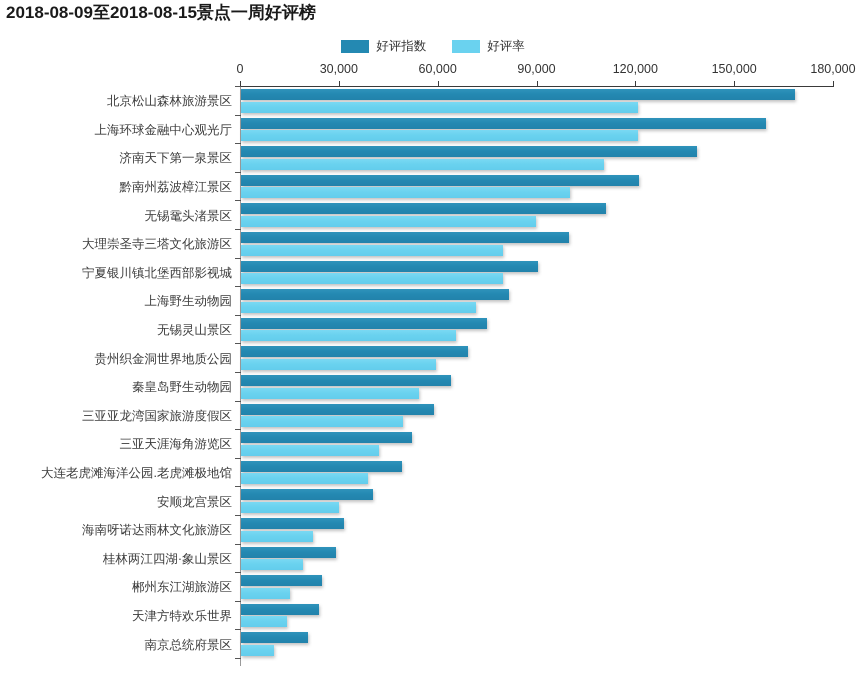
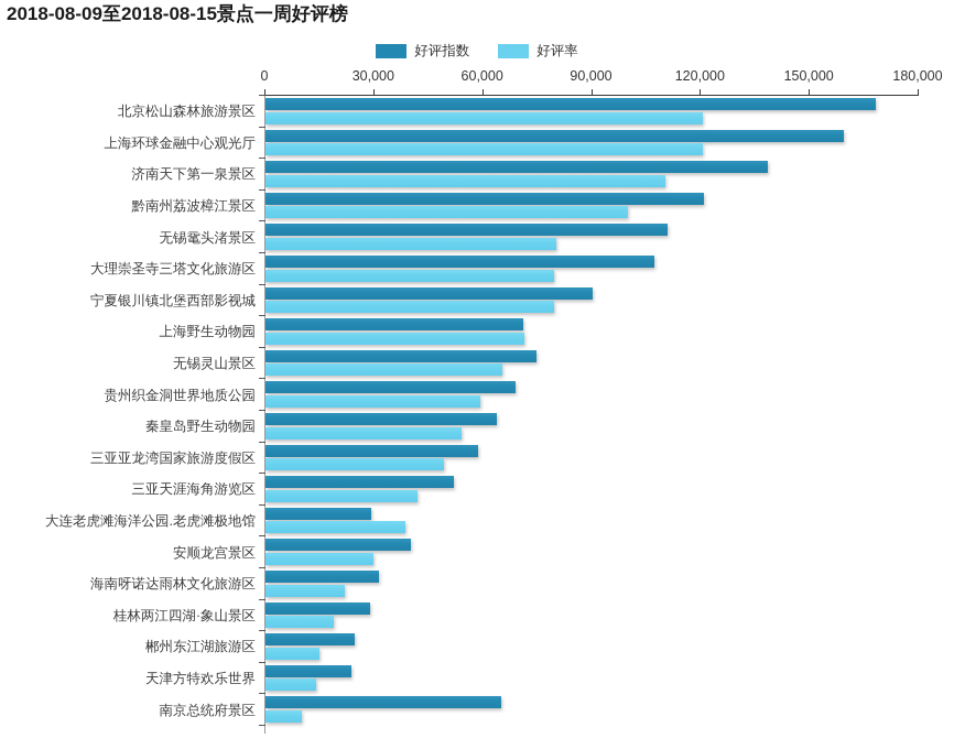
好评率/无锡鼋头渚景区: 90000 -> 80000
好评指数/大理崇圣寺三塔文化旅游区: 100000 -> 107000
好评指数/上海野生动物园: 81000 -> 71000
好评指数/大连老虎滩海洋公园.老虎滩极地馆: 49000 -> 29000
好评指数/南京总统府景区: 20000 -> 65000
